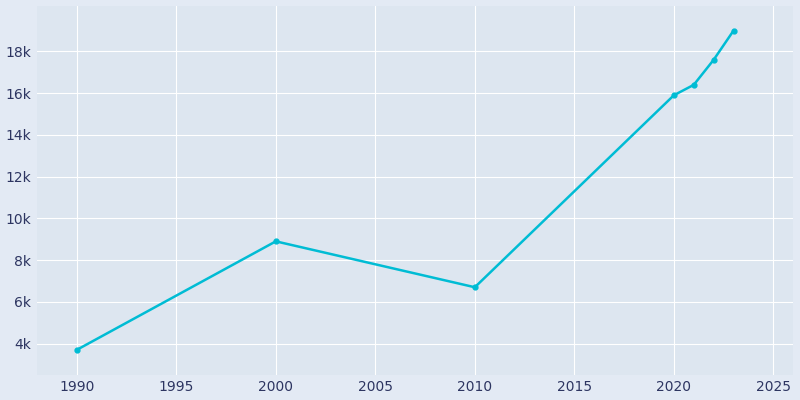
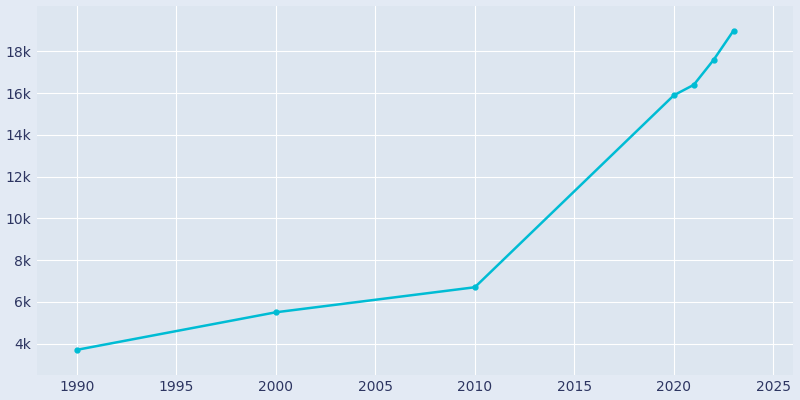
2000: 8.9k -> 5.5k
